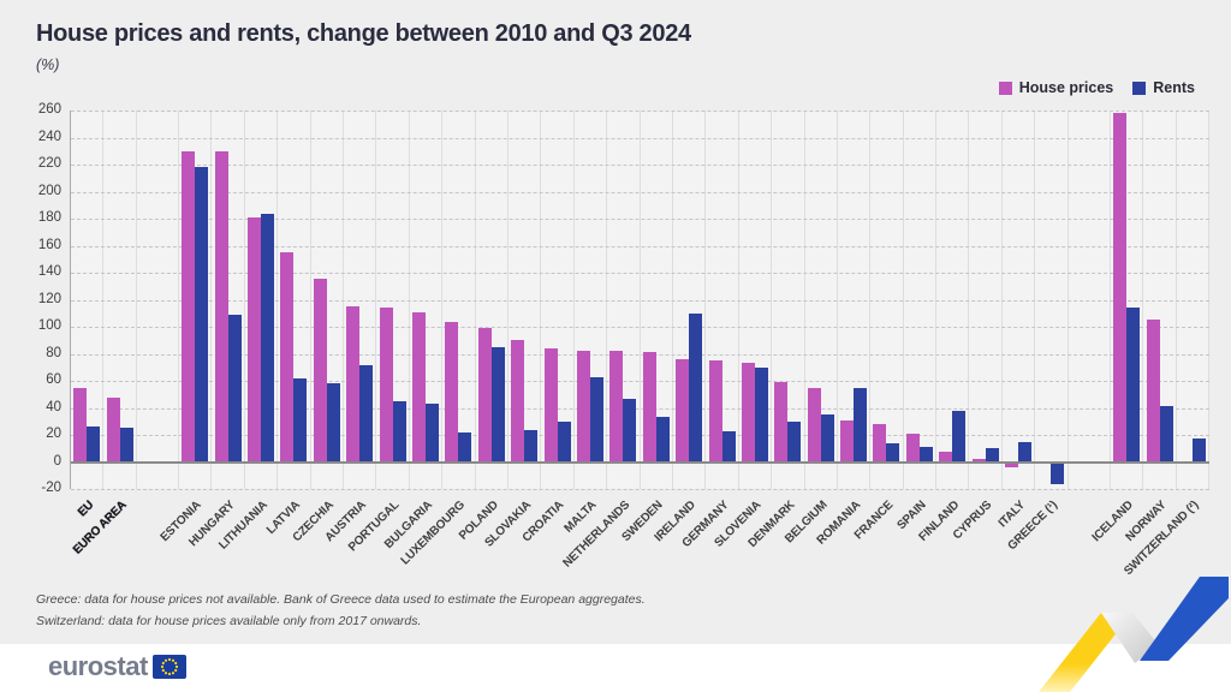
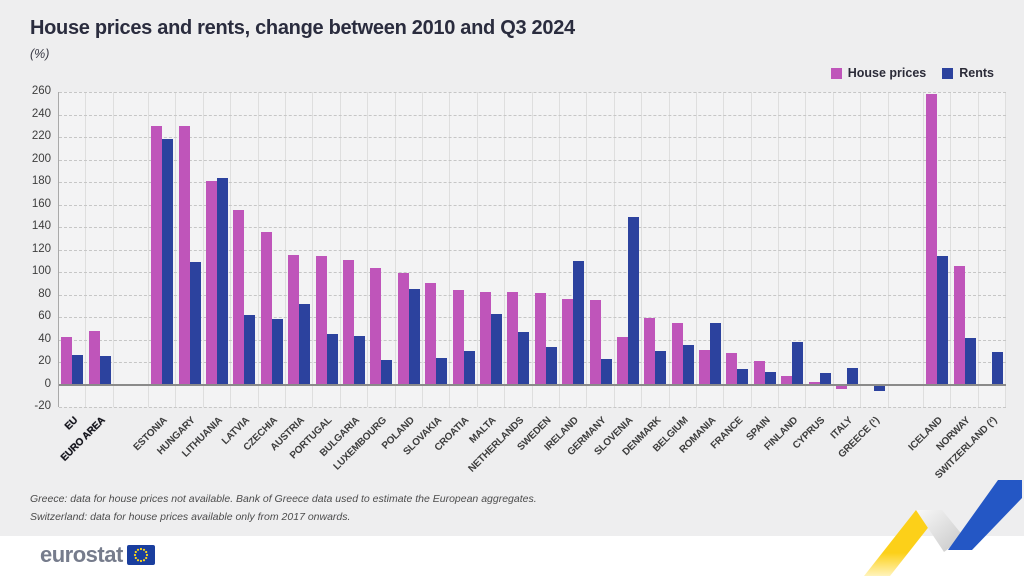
House prices/EU: 55 -> 42
House prices/SLOVENIA: 73 -> 42
Rents/SLOVENIA: 70 -> 149
Rents/GREECE (¹): -16 -> -6
Rents/SWITZERLAND (²): 17 -> 29
